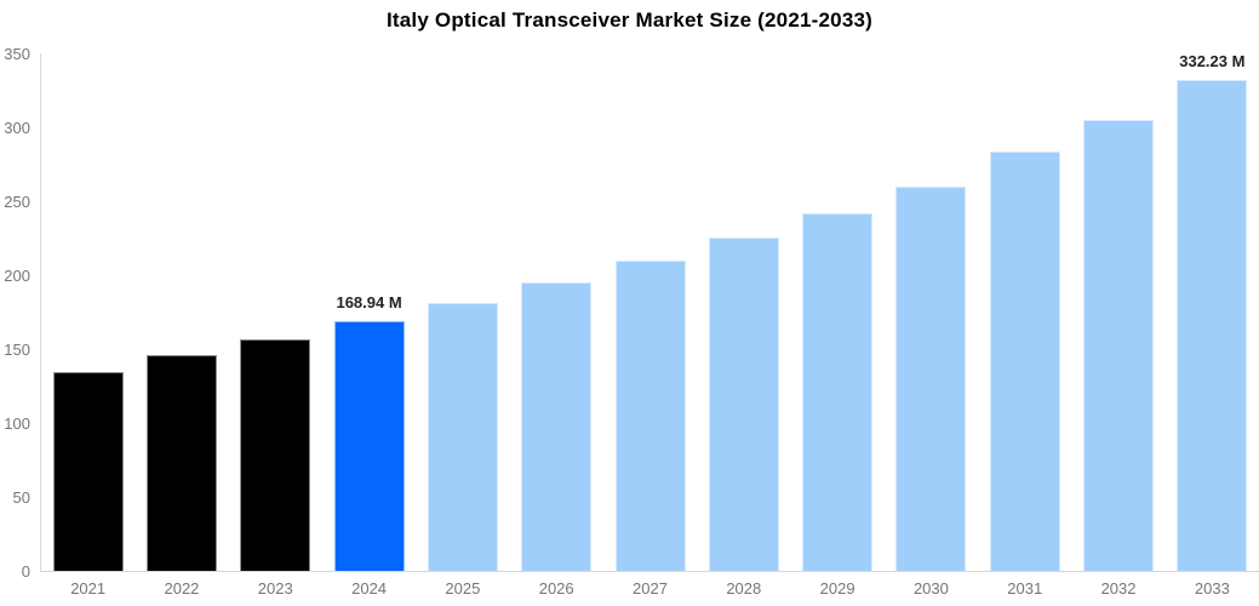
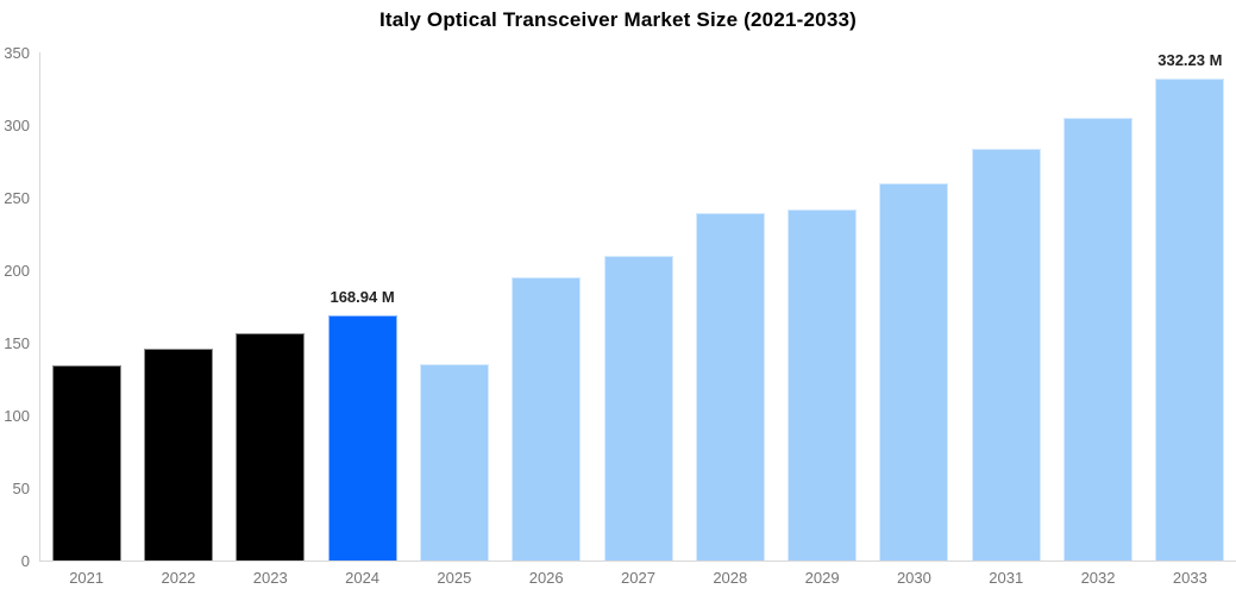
2025: 181 -> 135
2028: 225 -> 239
